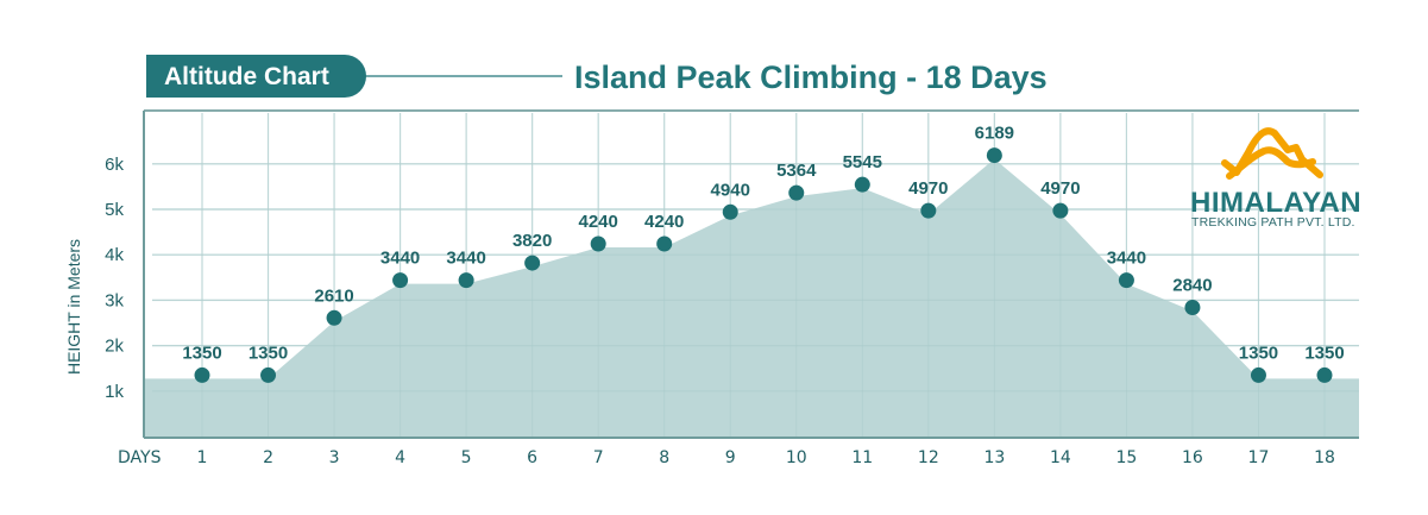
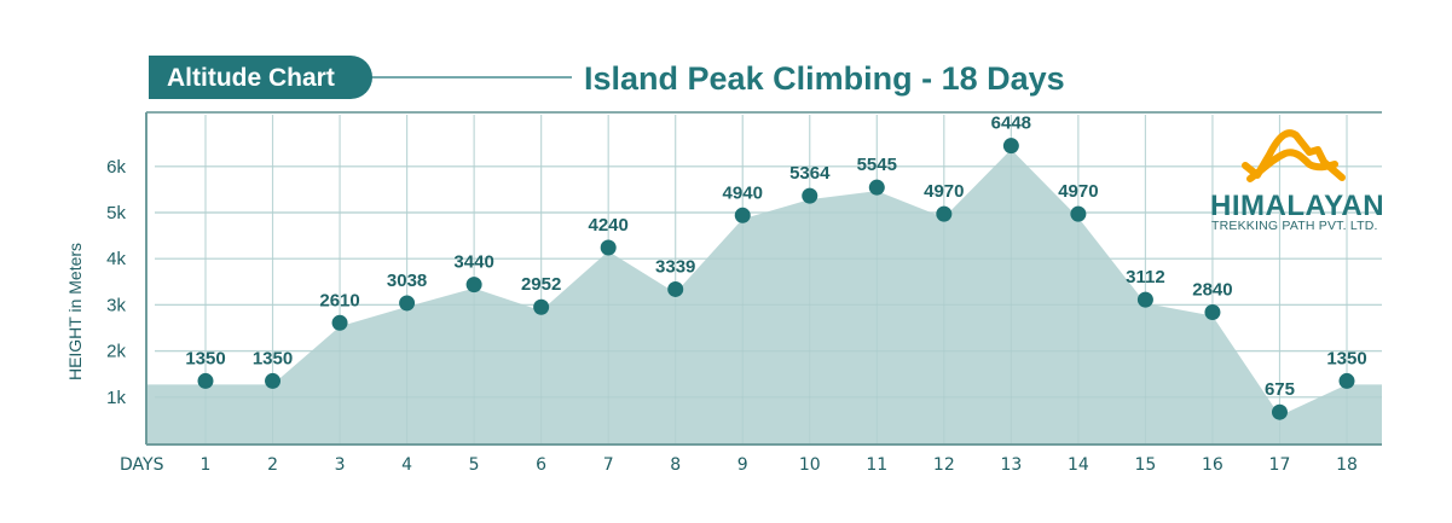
4: 3440 -> 3038
6: 3820 -> 2952
8: 4240 -> 3339
13: 6189 -> 6448
15: 3440 -> 3112
17: 1350 -> 675
